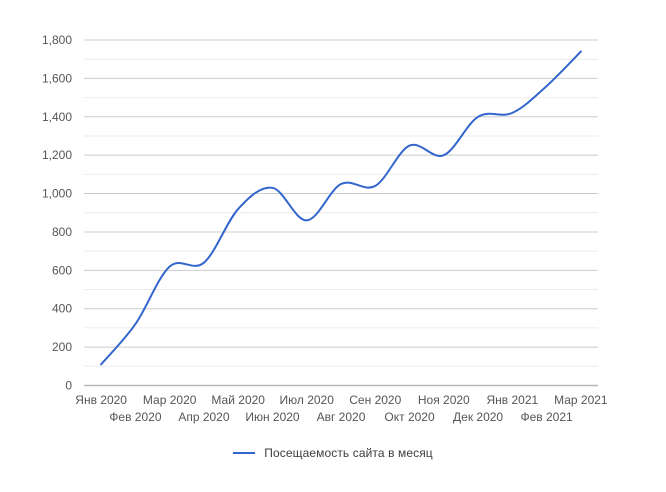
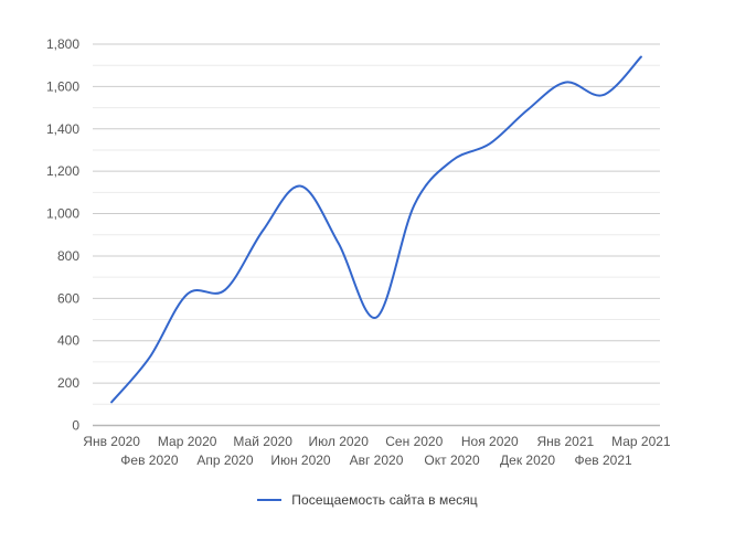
Июн 2020: 1030 -> 1130
Авг 2020: 1050 -> 510
Ноя 2020: 1200 -> 1330
Дек 2020: 1400 -> 1490
Янв 2021: 1420 -> 1620
